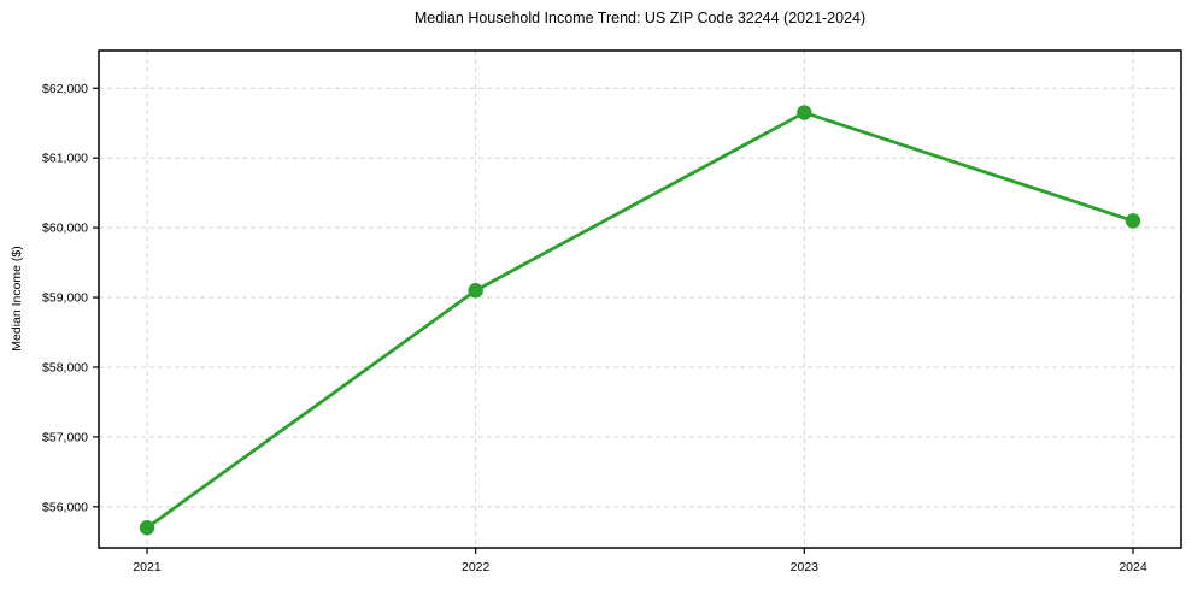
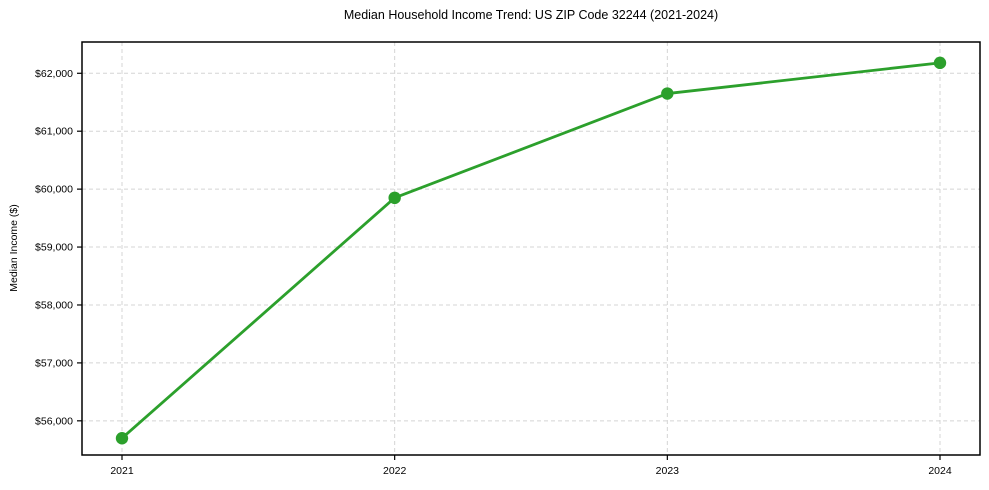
2022: $59100 -> $59800
2024: $60100 -> $62200
